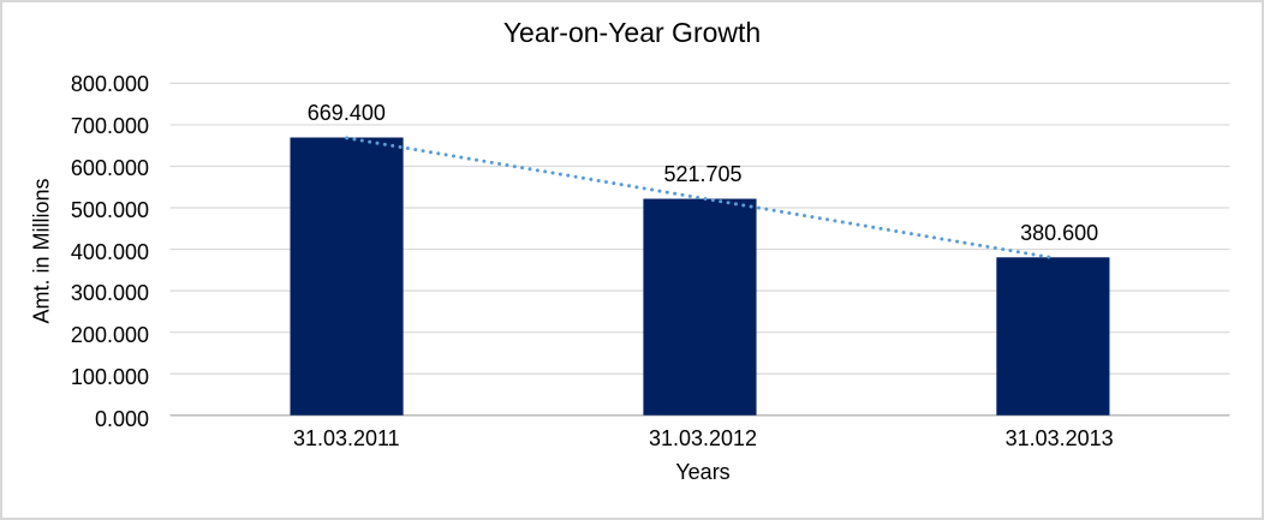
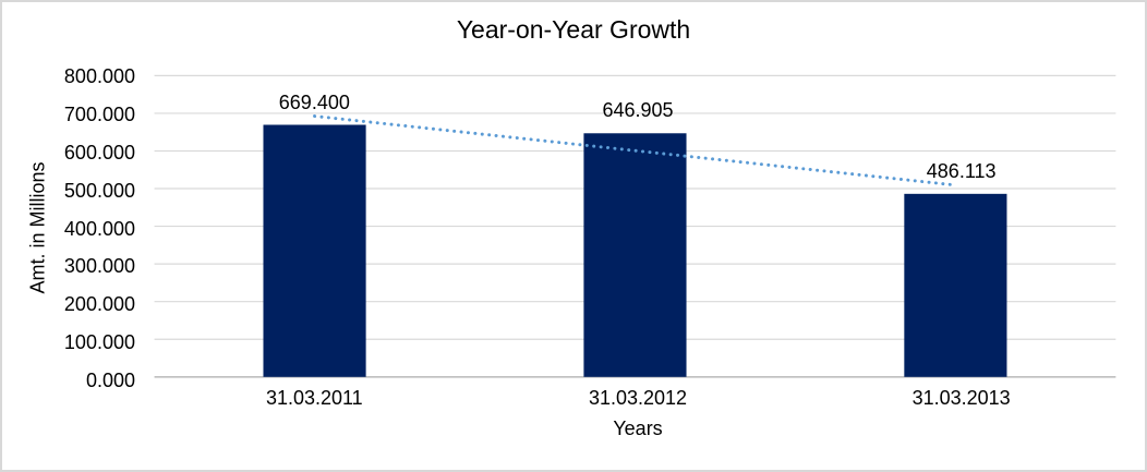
31.03.2012: 521.705 -> 646.905
31.03.2013: 380.600 -> 486.113
